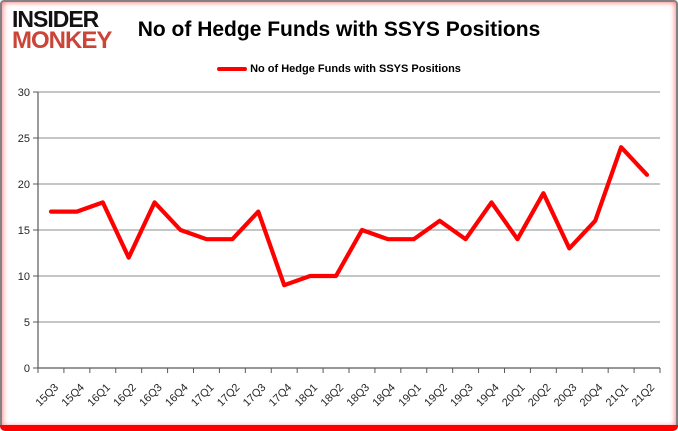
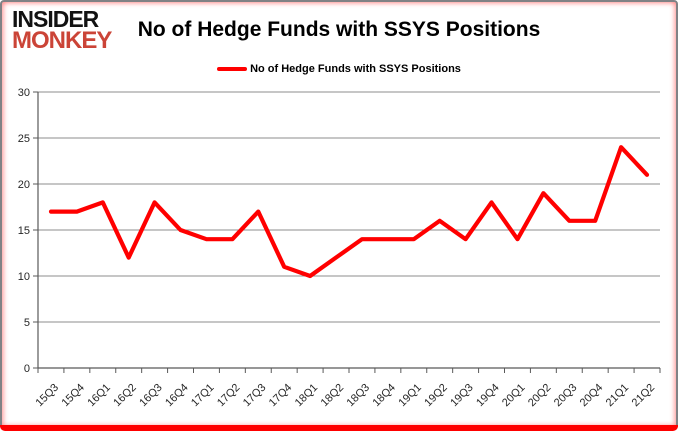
17Q4: 9 -> 11
18Q2: 10 -> 12
18Q3: 15 -> 14
20Q3: 13 -> 16
